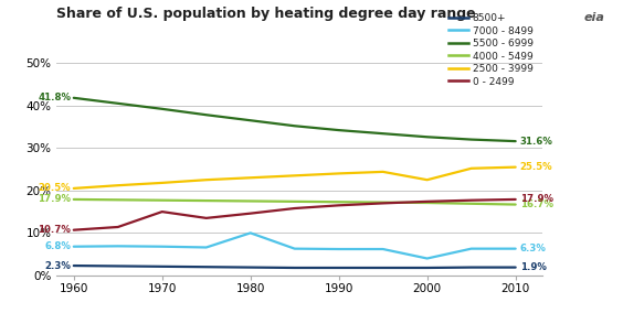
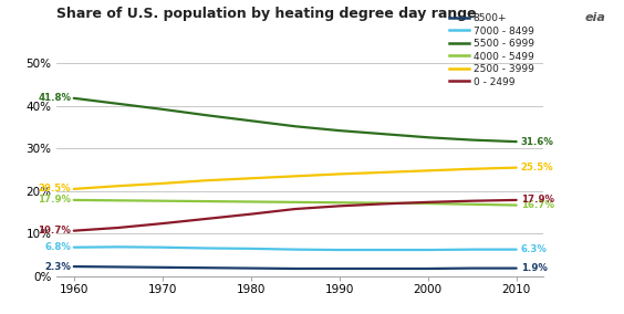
0 - 2499/1970: 15.0% -> 12.4%
7000 - 8499/1980: 10.0% -> 6.5%
7000 - 8499/2000: 4.0% -> 6.2%
2500 - 3999/2000: 22.5% -> 24.8%
